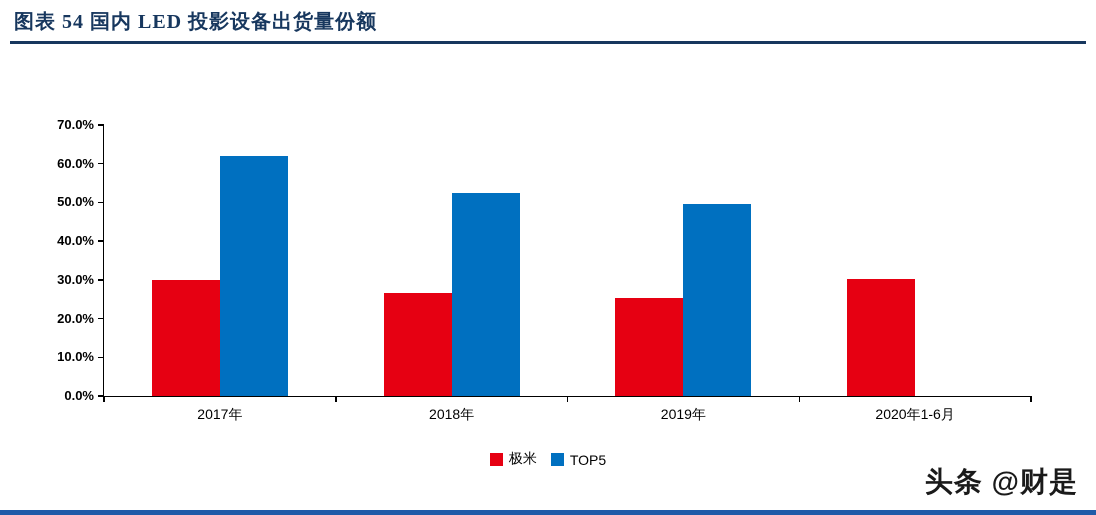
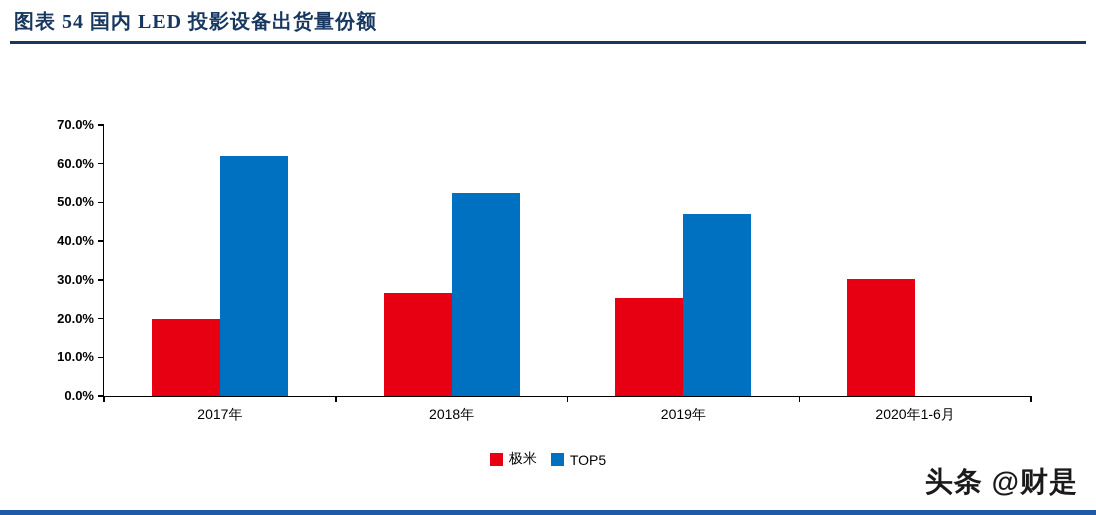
极米/2017年: 30% -> 20%
TOP5/2019年: 50% -> 47%
